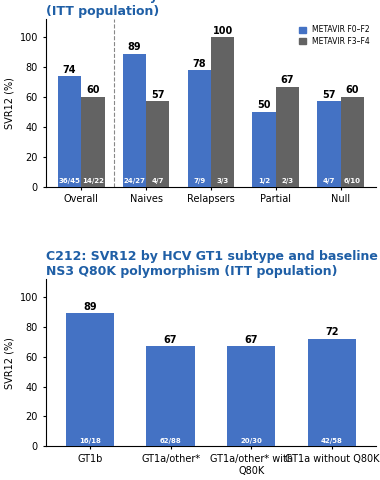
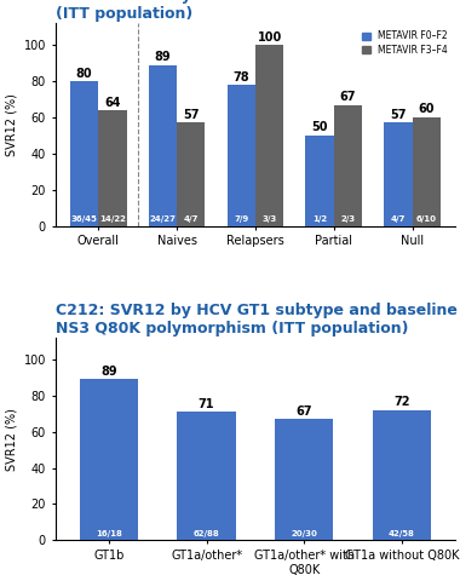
METAVIR F0–F2/Overall: 74 -> 80
METAVIR F3–F4/Overall: 60 -> 64
GT1a/other*: 67 -> 71
